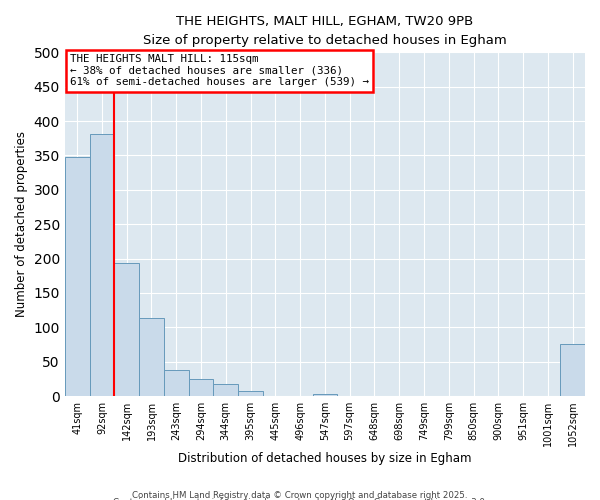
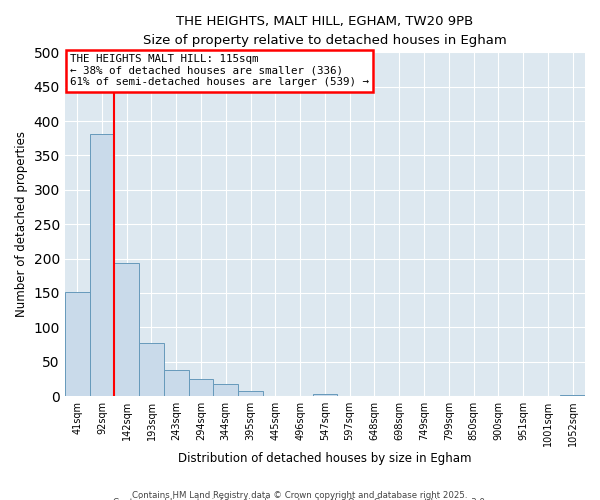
41sqm: 348 -> 152
193sqm: 114 -> 77
1052sqm: 76 -> 2
